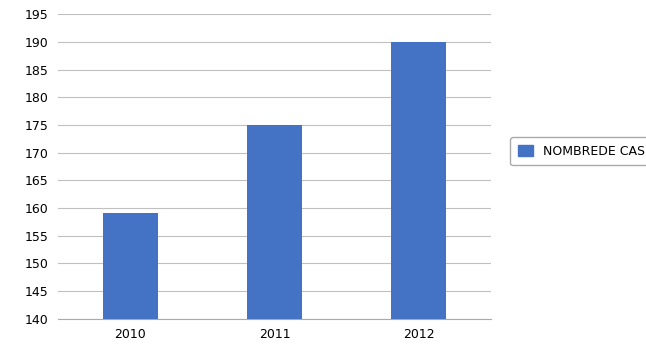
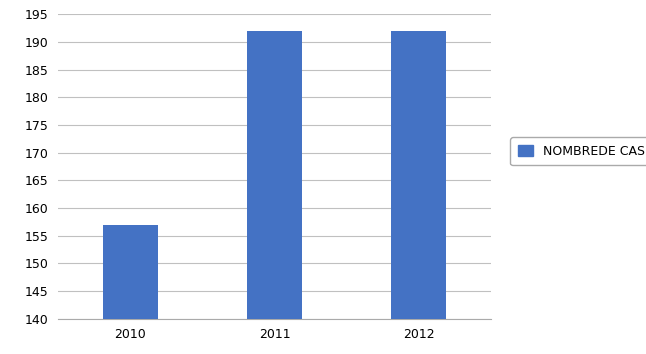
2010: 159 -> 157
2011: 175 -> 192
2012: 190 -> 192
